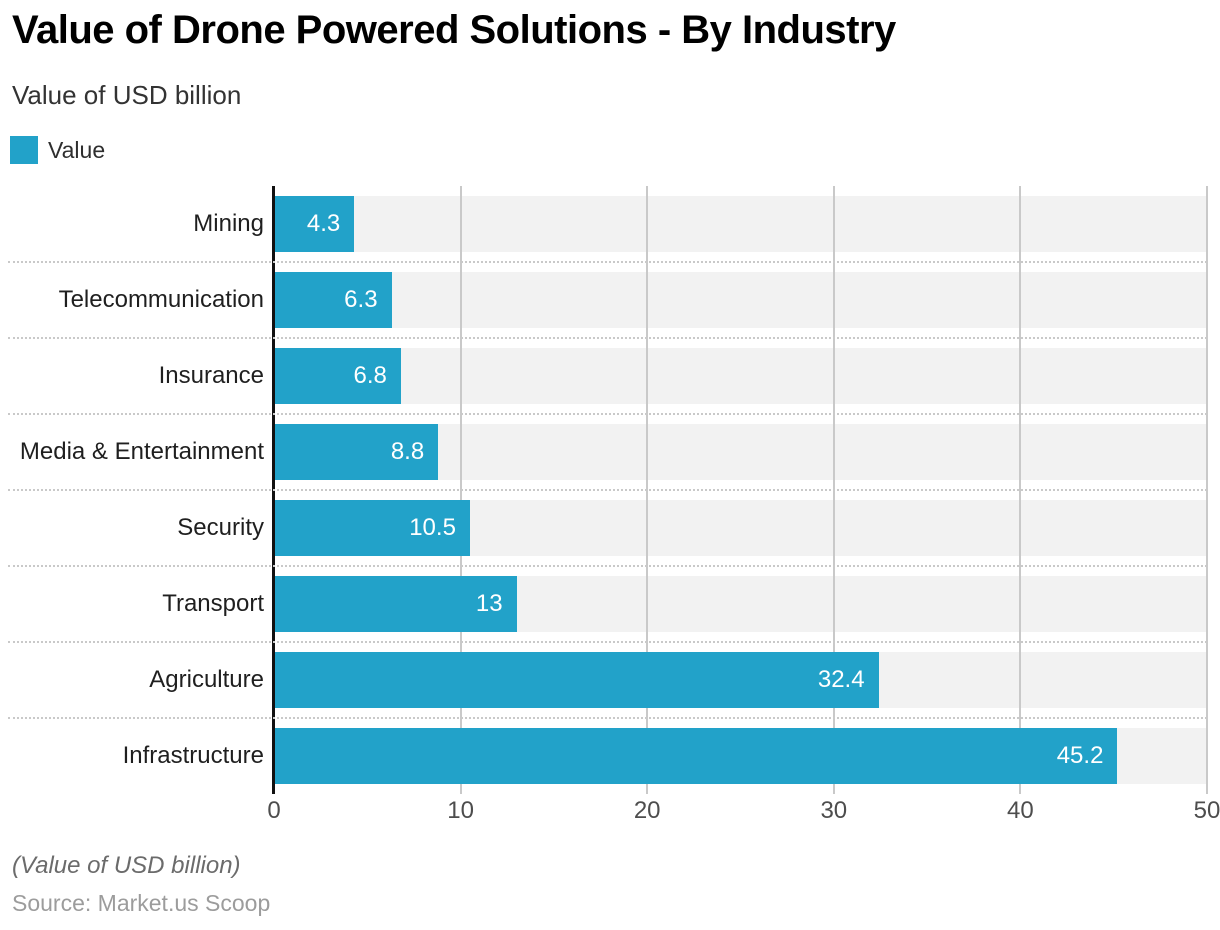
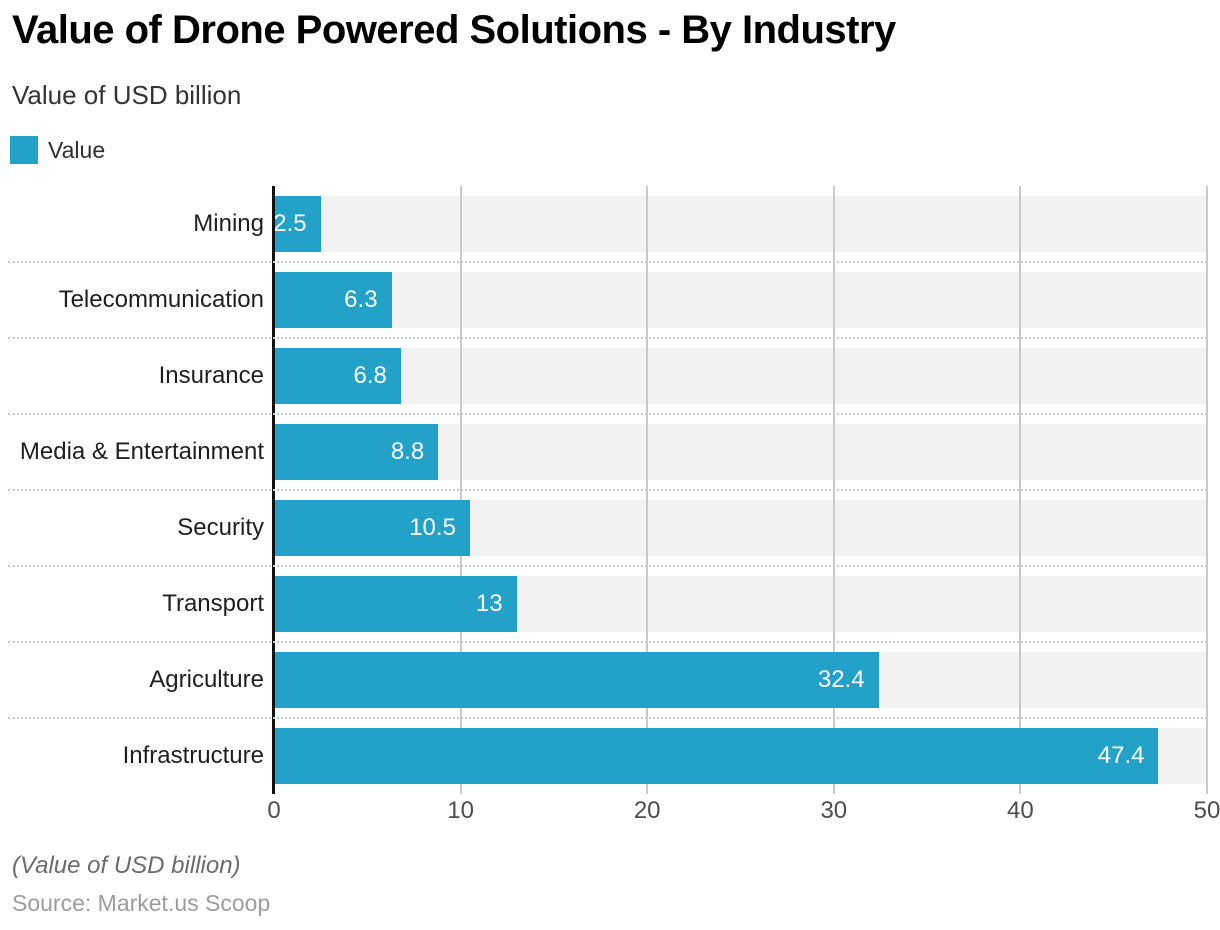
Mining: 4.3 -> 2.5
Infrastructure: 45.2 -> 47.4
